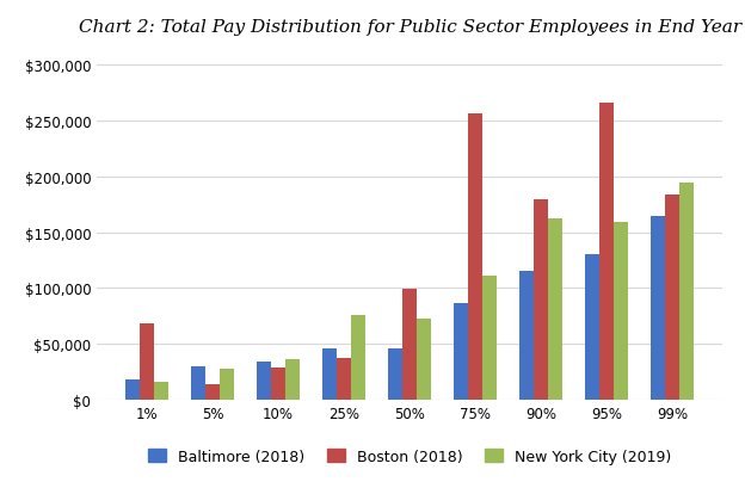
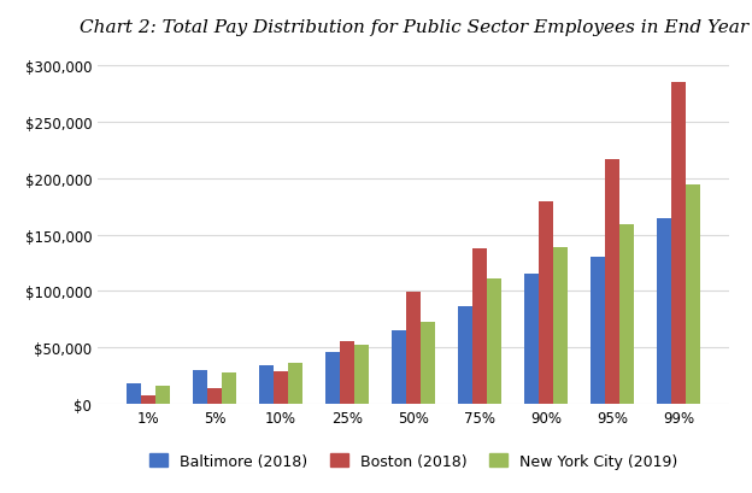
Boston (2018)/1%: $68,000 -> $8,000
Boston (2018)/25%: $38,000 -> $56,000
New York City (2019)/25%: $76,000 -> $53,000
Baltimore (2018)/50%: $46,000 -> $65,000
Boston (2018)/75%: $256,000 -> $138,000
New York City (2019)/90%: $162,000 -> $139,000
Boston (2018)/95%: $266,000 -> $217,000
Boston (2018)/99%: $184,000 -> $285,000
